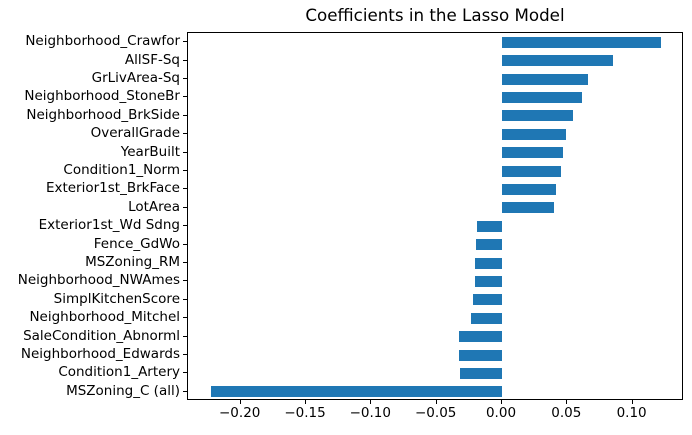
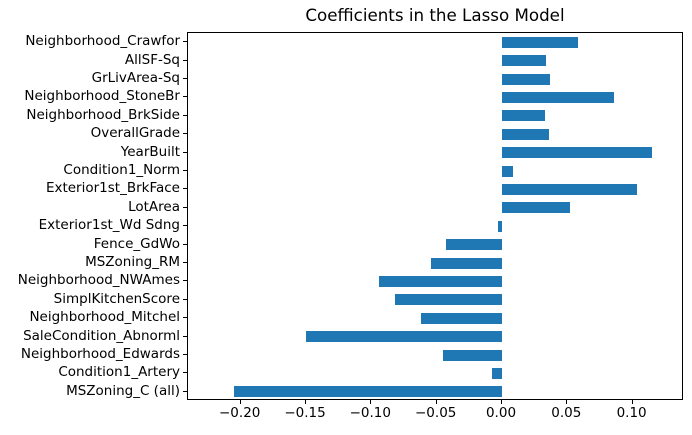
Neighborhood_Crawfor: 0.122 -> 0.058
AllSF-Sq: 0.085 -> 0.034
GrLivArea-Sq: 0.066 -> 0.037
Neighborhood_StoneBr: 0.061 -> 0.086
Neighborhood_BrkSide: 0.054 -> 0.033
OverallGrade: 0.049 -> 0.036
YearBuilt: 0.047 -> 0.115
Condition1_Norm: 0.045 -> 0.008
Exterior1st_BrkFace: 0.041 -> 0.103
LotArea: 0.040 -> 0.052
Exterior1st_Wd Sdng: -0.019 -> -0.003
Fence_GdWo: -0.020 -> -0.043
MSZoning_RM: -0.021 -> -0.054
Neighborhood_NWAmes: -0.021 -> -0.094
SimplKitchenScore: -0.022 -> -0.082
Neighborhood_Mitchel: -0.024 -> -0.062
SaleCondition_Abnorml: -0.033 -> -0.150
Neighborhood_Edwards: -0.033 -> -0.045
Condition1_Artery: -0.032 -> -0.008
MSZoning_C (all): -0.223 -> -0.205
